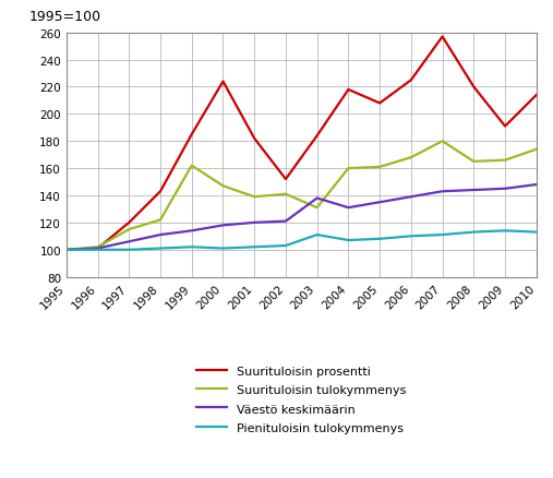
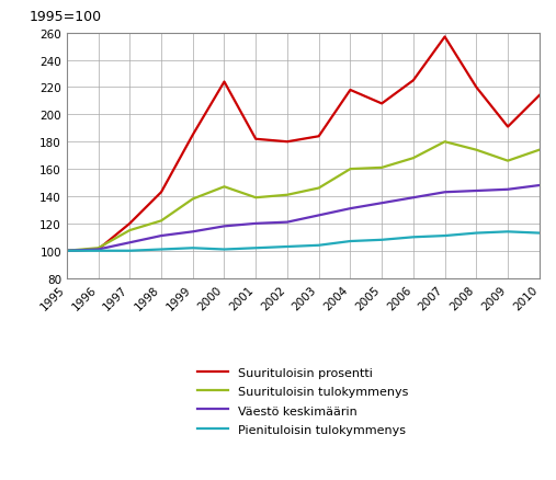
Suurituloisin tulokymmenys/1999: 162 -> 138
Suurituloisin prosentti/2002: 152 -> 180
Suurituloisin tulokymmenys/2003: 131 -> 146
Väestö keskimäärin/2003: 138 -> 126
Pienituloisin tulokymmenys/2003: 111 -> 104
Suurituloisin tulokymmenys/2008: 165 -> 174
